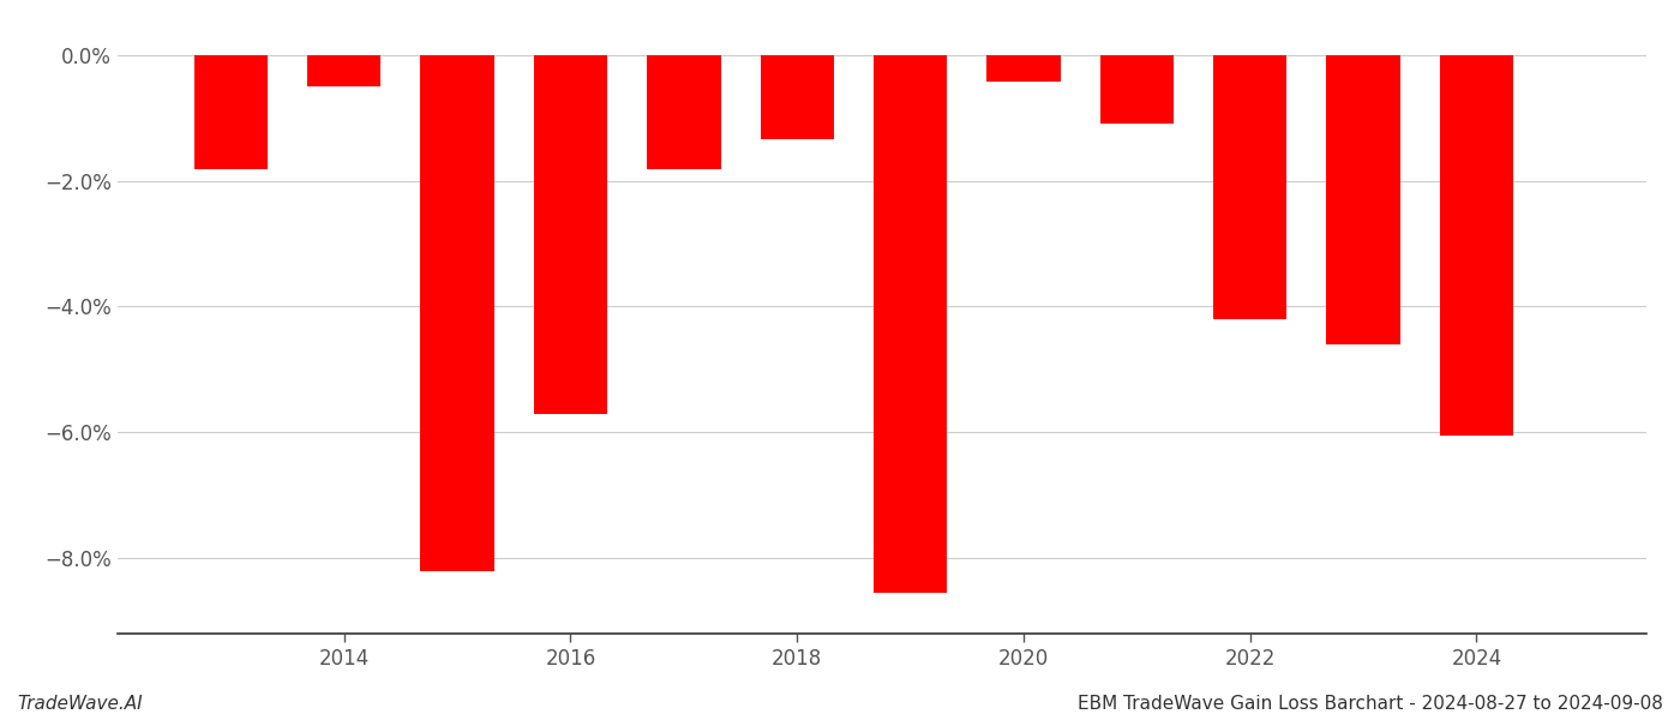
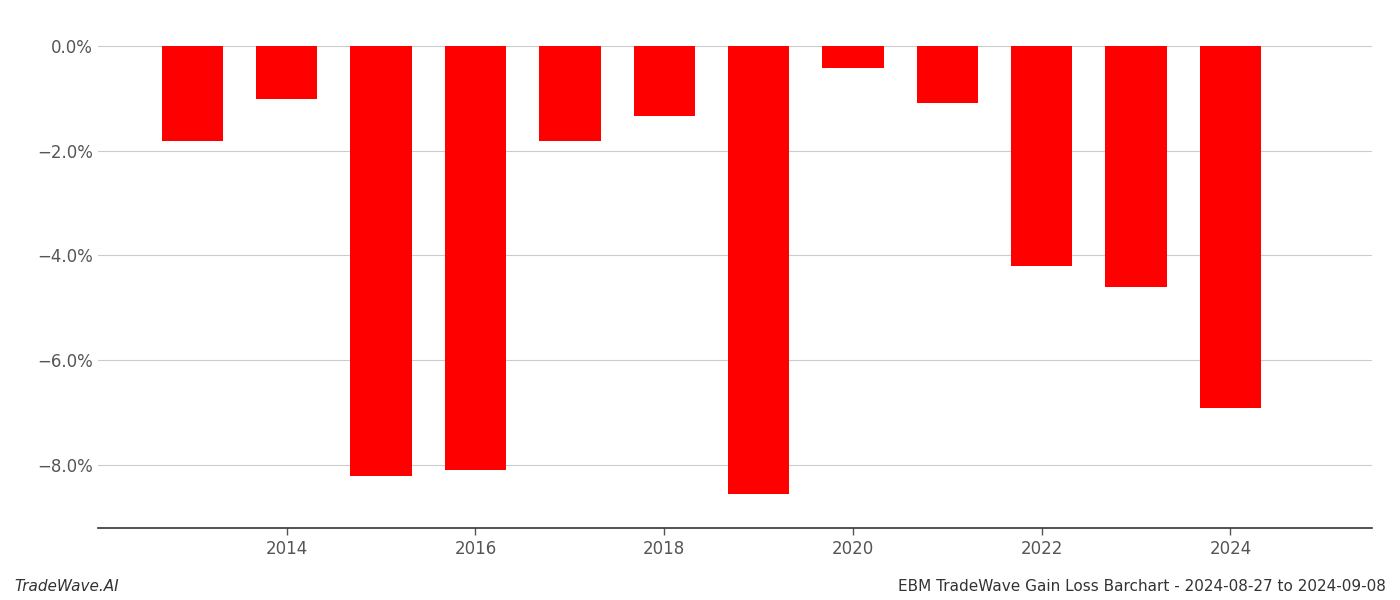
2014: -0.50% -> -1.02%
2016: -5.70% -> -8.10%
2024: -6.05% -> -6.92%
